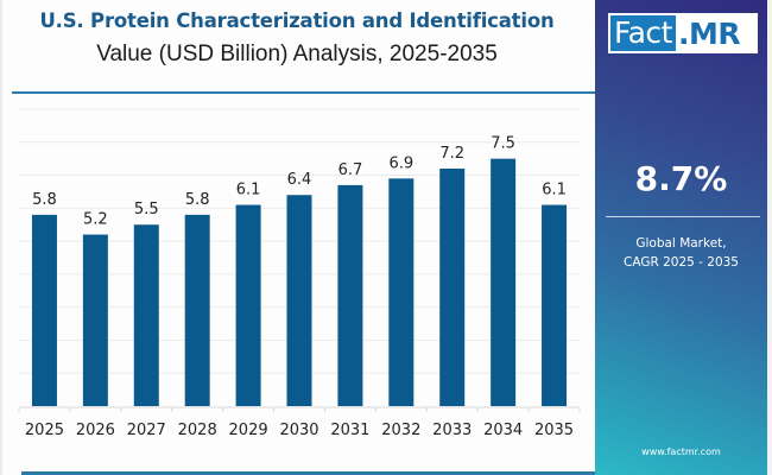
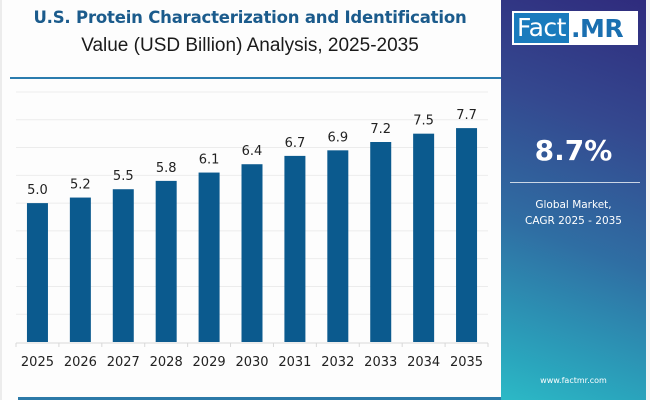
2025: 5.8 -> 5.0
2035: 6.1 -> 7.7
